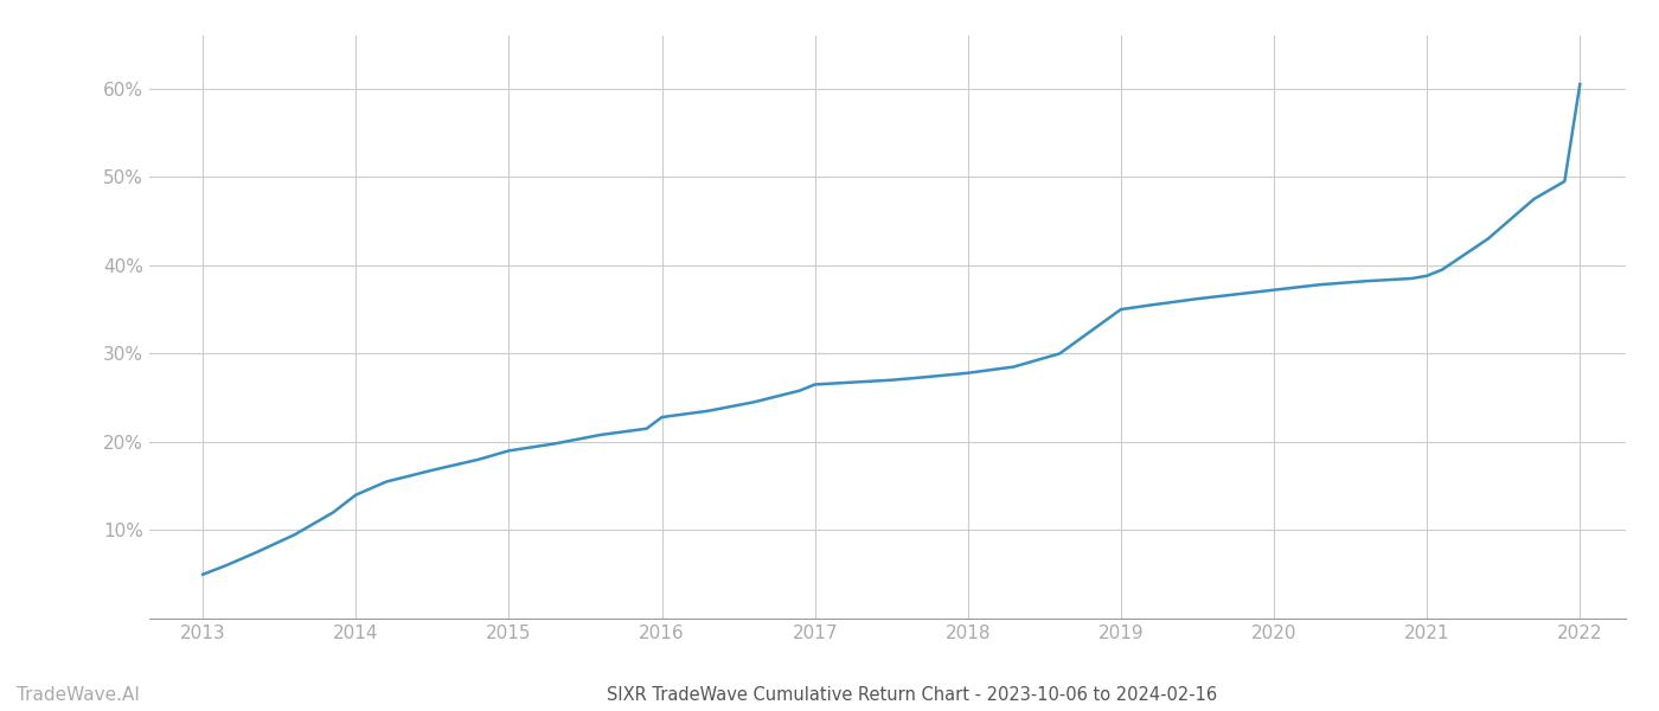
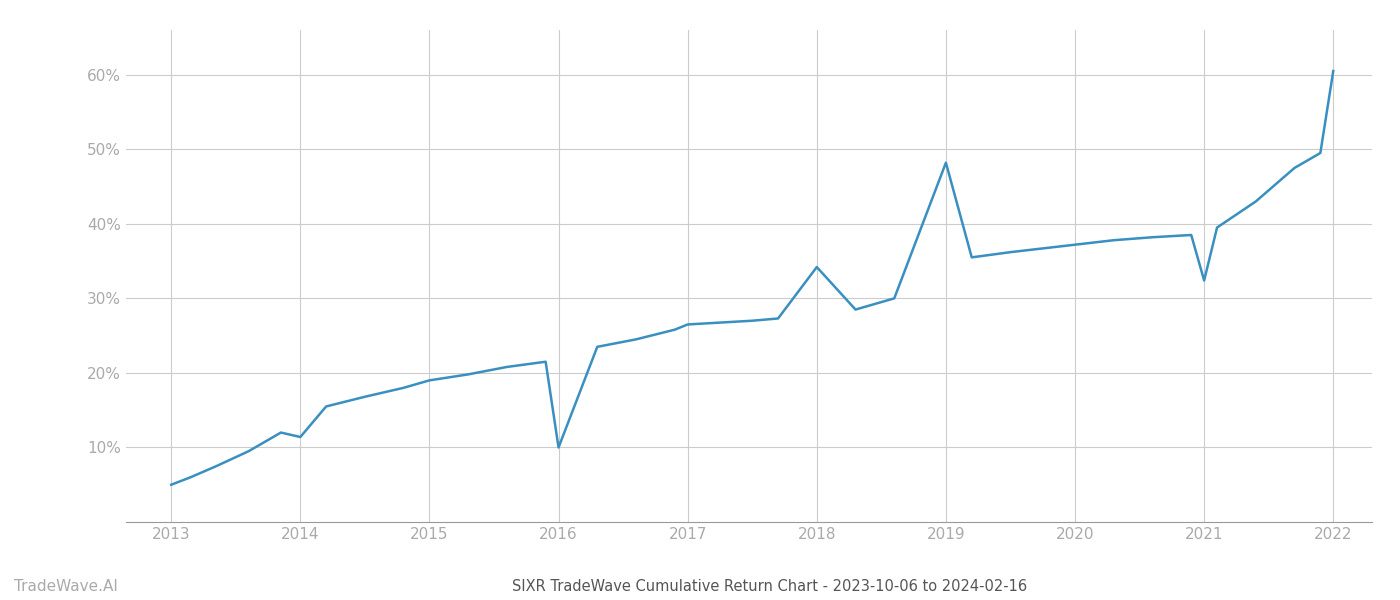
2014: 14.0% -> 11.4%
2016: 22.8% -> 10.0%
2018: 27.8% -> 34.2%
2019: 35.0% -> 48.2%
2021: 38.8% -> 32.4%
